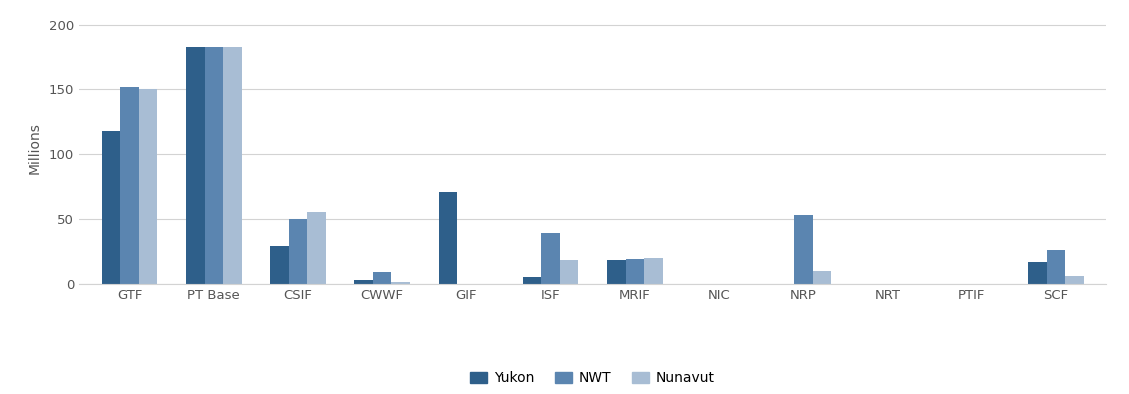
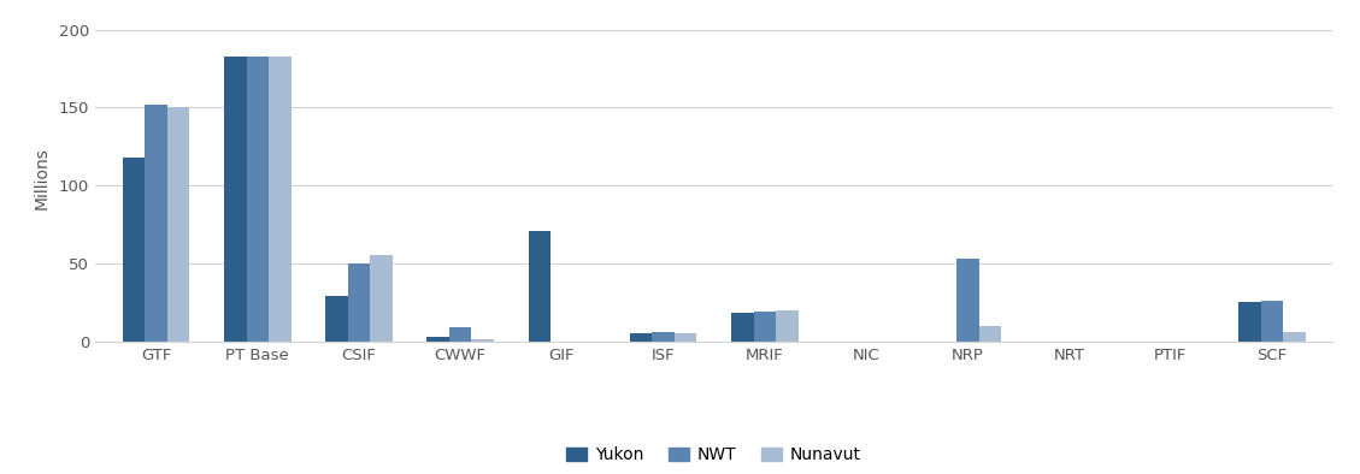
NWT/ISF: 39 -> 6
Nunavut/ISF: 18 -> 5
Yukon/SCF: 17 -> 25
